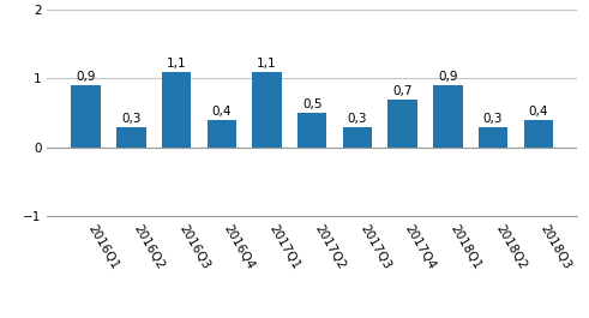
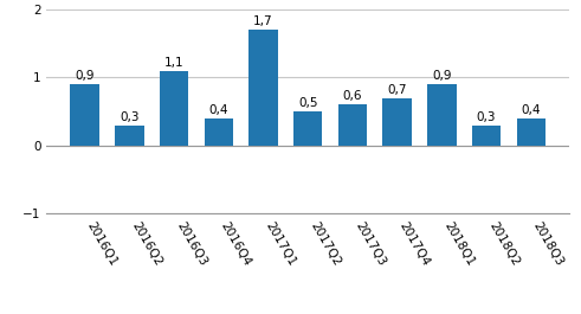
2017Q1: 1,1 -> 1,7
2017Q3: 0,3 -> 0,6
